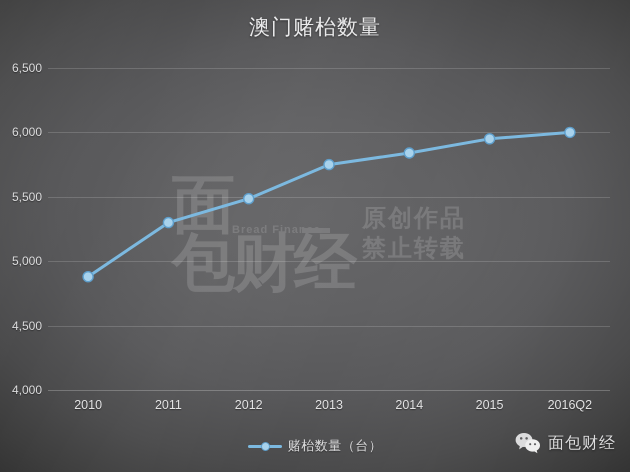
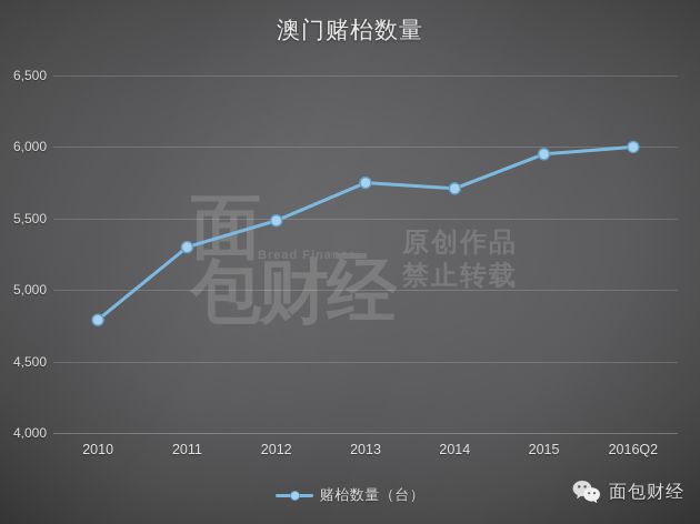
2010: 4880 -> 4790
2014: 5840 -> 5710
